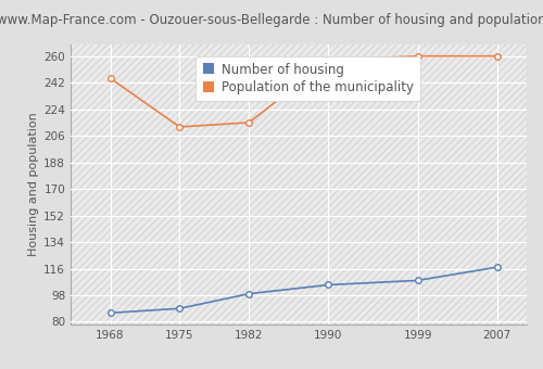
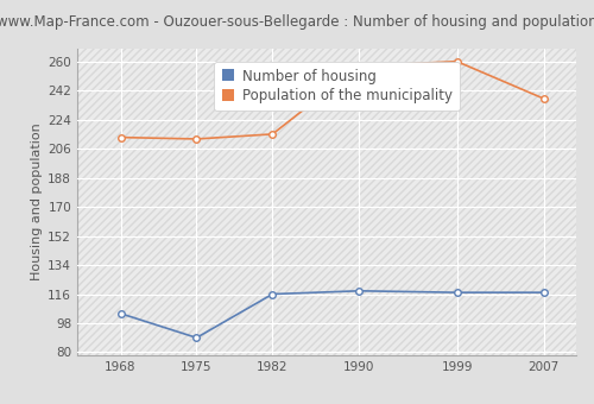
Number of housing/1968: 86 -> 104
Population of the municipality/1968: 245 -> 213
Number of housing/1982: 99 -> 116
Number of housing/1990: 105 -> 118
Number of housing/1999: 108 -> 117
Population of the municipality/2007: 260 -> 237
